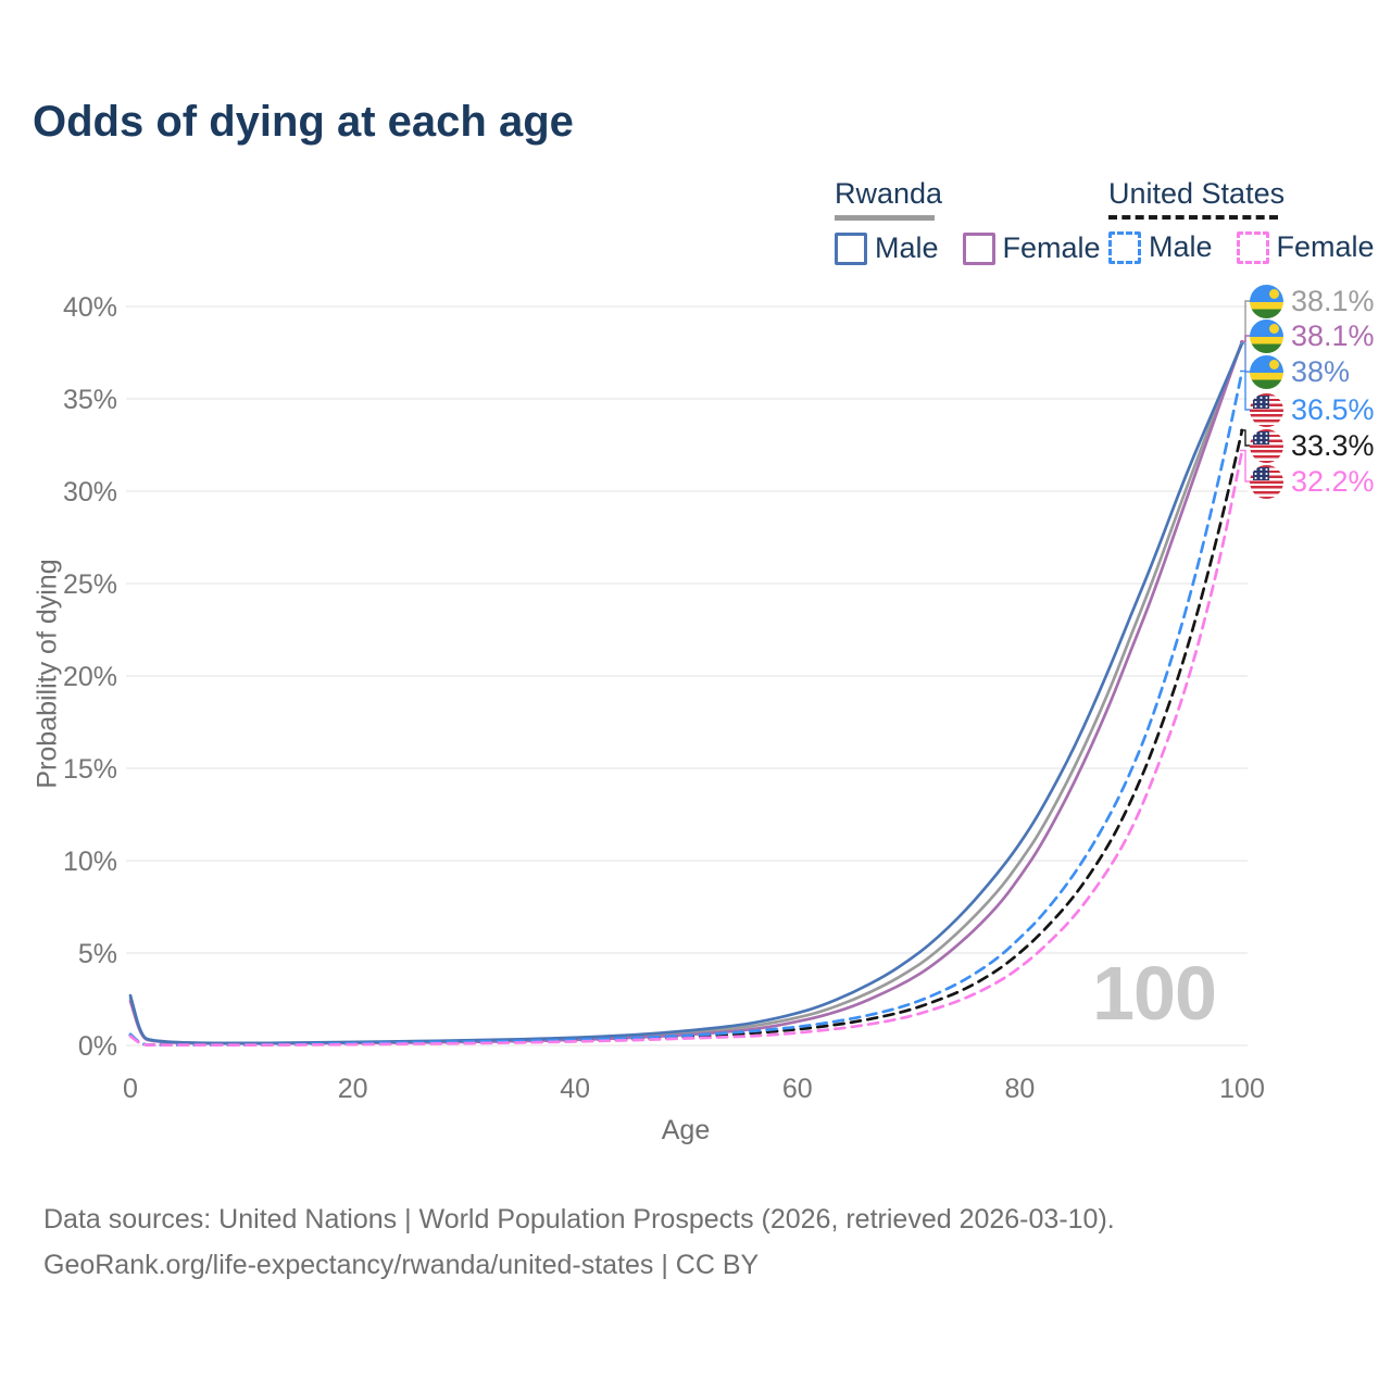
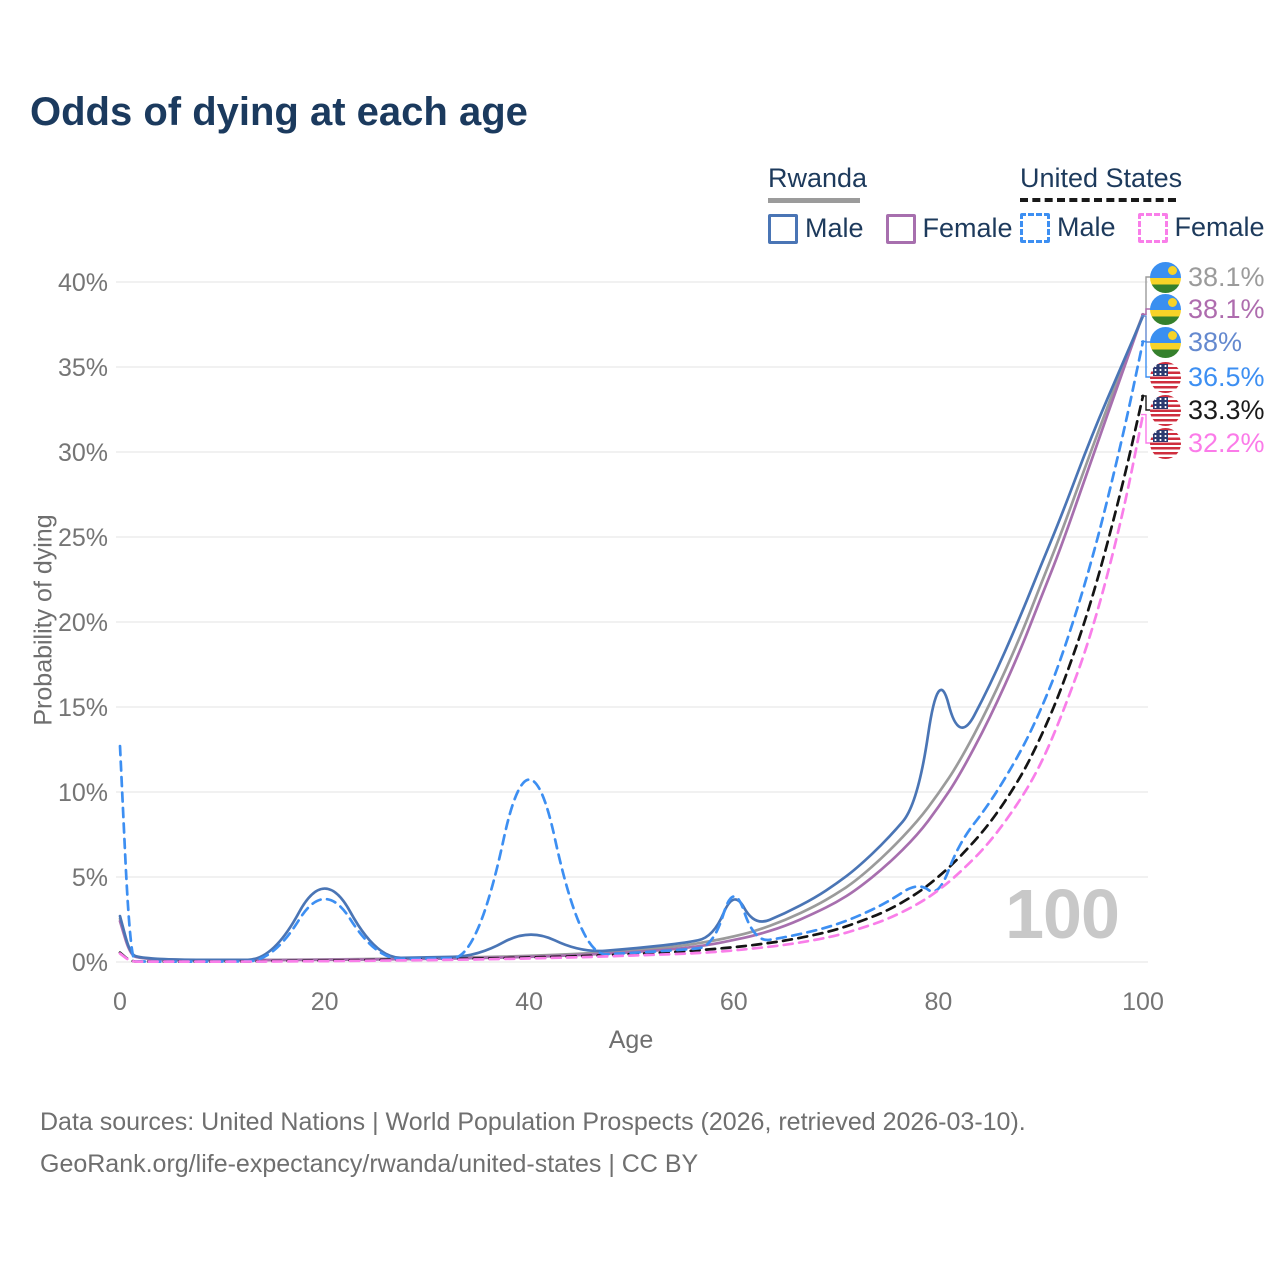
United States Male/0: 0.6% -> 12.7%
Rwanda Male/20: 0.2% -> 5.7%
United States Male/20: 0.1% -> 4.9%
Rwanda Male/40: 0.4% -> 2.0%
United States Male/40: 0.3% -> 14.2%
Rwanda Male/60: 1.8% -> 4.3%
United States Male/60: 1.0% -> 4.8%
Rwanda Male/80: 10.9% -> 17.5%
United States Male/80: 5.8% -> 3.8%
